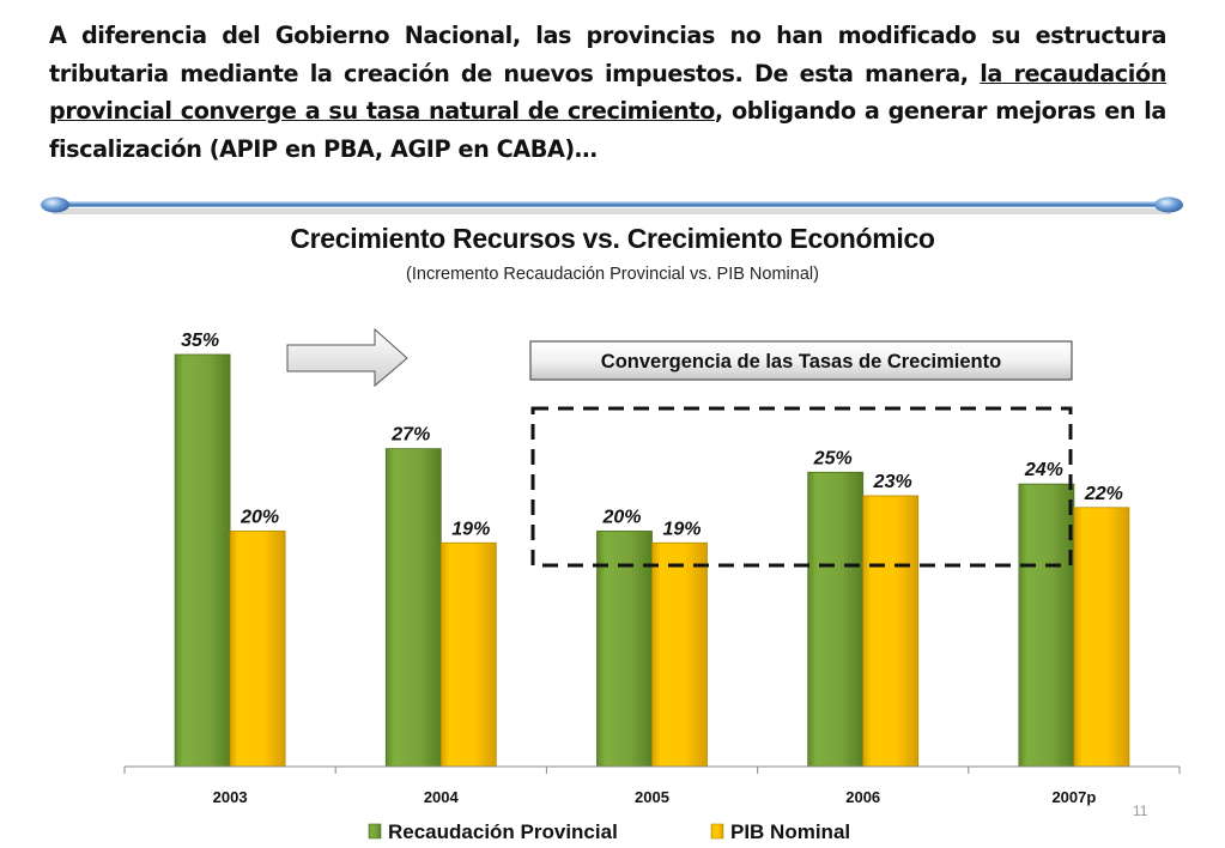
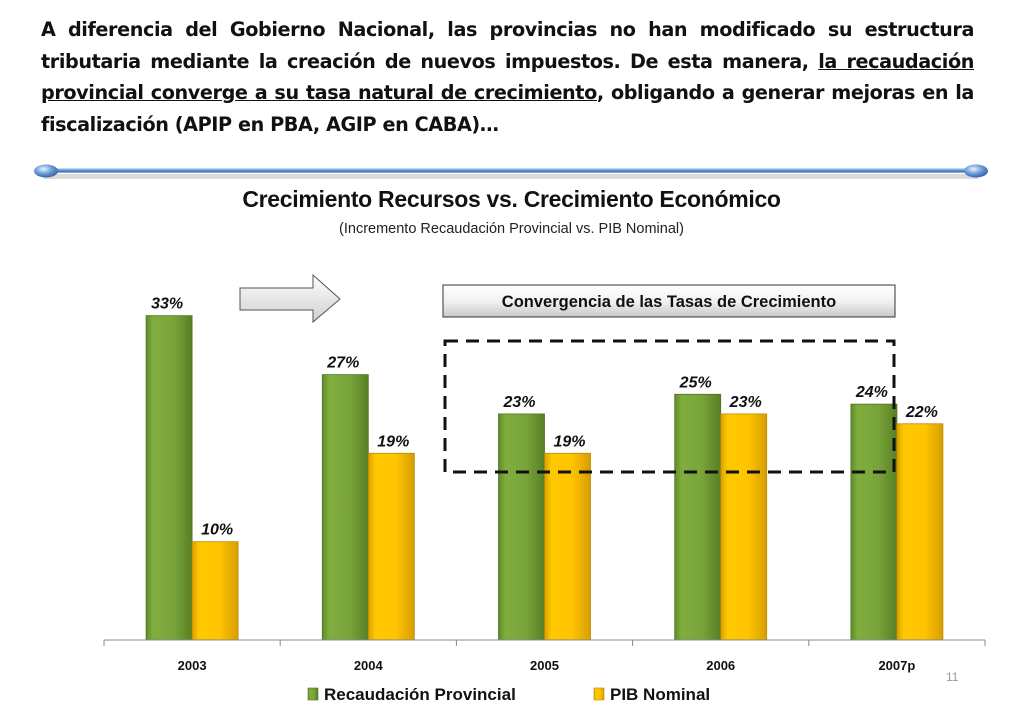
Recaudación Provincial/2003: 35% -> 33%
PIB Nominal/2003: 20% -> 10%
Recaudación Provincial/2005: 20% -> 23%
